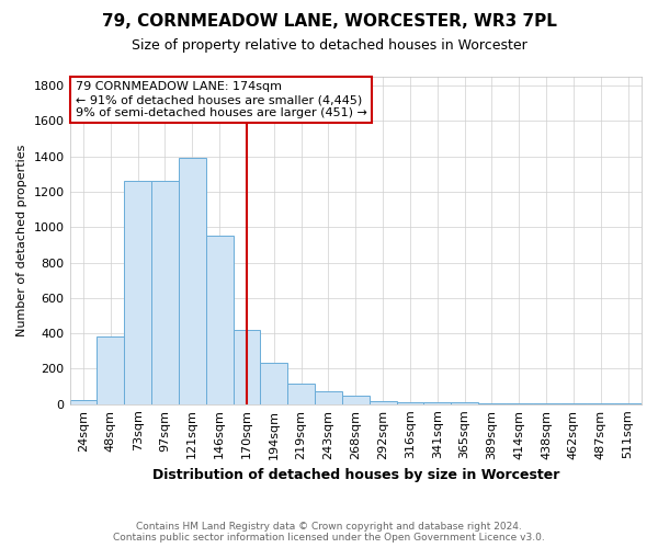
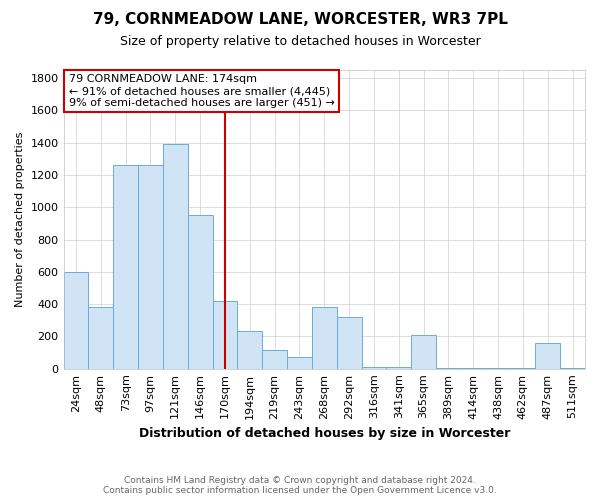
24sqm: 20 -> 600
268sqm: 50 -> 380
292sqm: 20 -> 320
365sqm: 10 -> 210
487sqm: 0 -> 160
